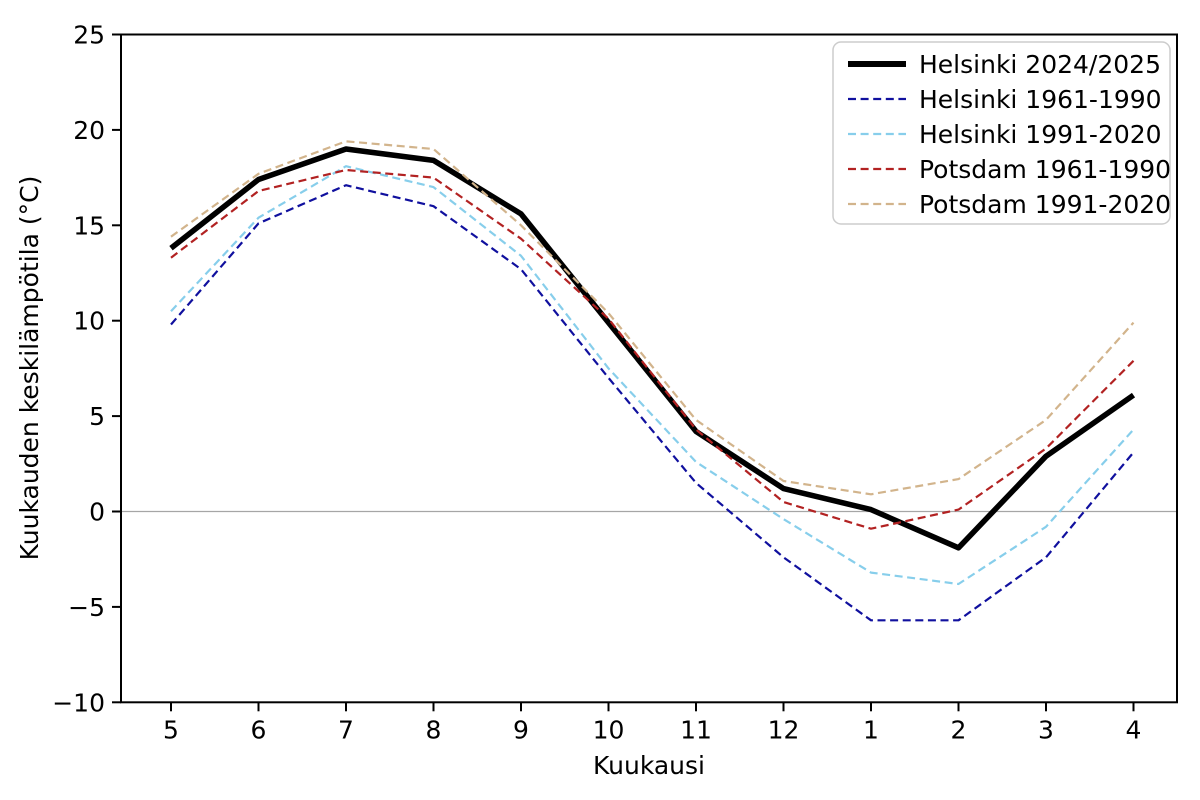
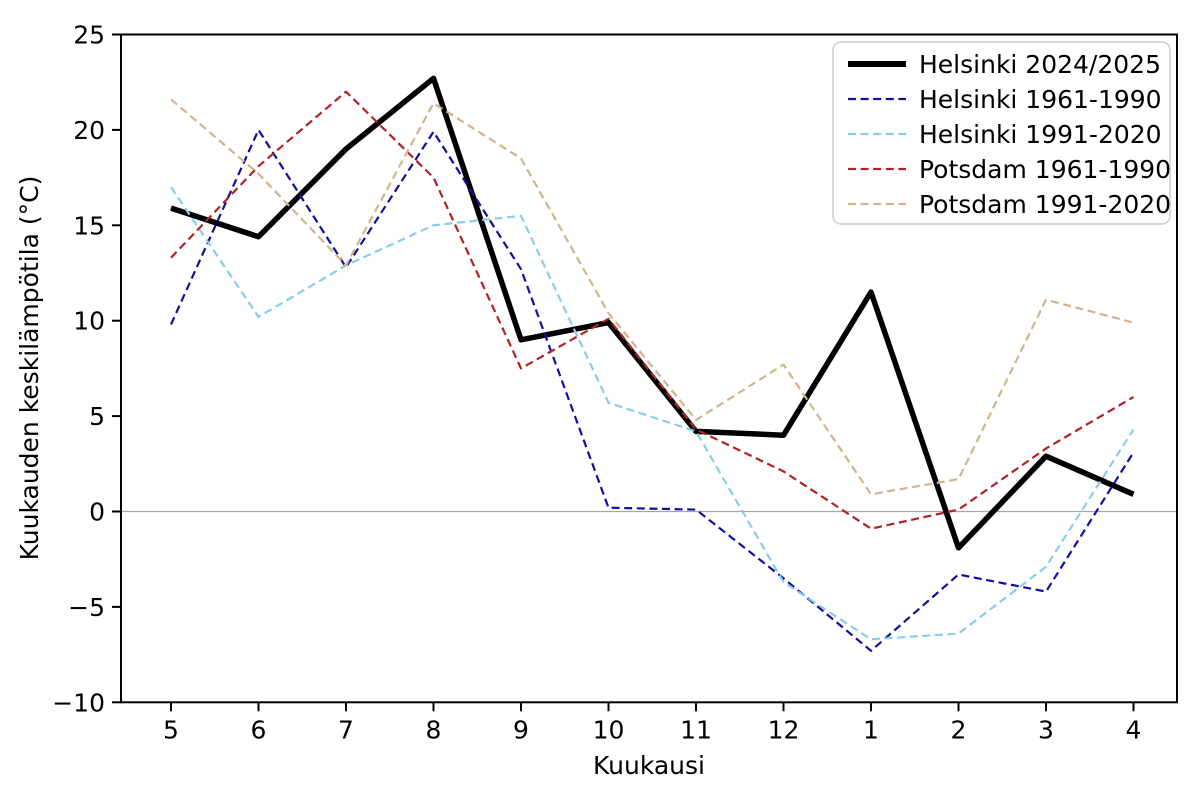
Helsinki 2024/2025/5: 13.8 -> 15.9
Helsinki 1991-2020/5: 10.5 -> 17.0
Potsdam 1991-2020/5: 14.4 -> 21.6
Helsinki 2024/2025/6: 17.4 -> 14.4
Helsinki 1961-1990/6: 15.1 -> 20.0
Helsinki 1991-2020/6: 15.4 -> 10.2
Potsdam 1961-1990/6: 16.8 -> 18.1
Helsinki 1961-1990/7: 17.1 -> 12.8
Helsinki 1991-2020/7: 18.1 -> 12.9
Potsdam 1961-1990/7: 17.9 -> 22.0
Potsdam 1991-2020/7: 19.4 -> 12.9
Helsinki 2024/2025/8: 18.4 -> 22.7
Helsinki 1961-1990/8: 16.0 -> 19.9
Helsinki 1991-2020/8: 17.0 -> 15.0
Potsdam 1991-2020/8: 19.0 -> 21.4
Helsinki 2024/2025/9: 15.6 -> 9.0
Helsinki 1991-2020/9: 13.4 -> 15.5
Potsdam 1961-1990/9: 14.3 -> 7.5
Potsdam 1991-2020/9: 15.0 -> 18.5
Helsinki 1961-1990/10: 7.0 -> 0.2
Helsinki 1991-2020/10: 7.5 -> 5.7
Helsinki 1961-1990/11: 1.5 -> 0.1
Helsinki 1991-2020/11: 2.6 -> 4.2
Helsinki 2024/2025/12: 1.2 -> 4.0
Helsinki 1961-1990/12: -2.4 -> -3.5
Helsinki 1991-2020/12: -0.4 -> -3.7
Potsdam 1961-1990/12: 0.5 -> 2.1
Potsdam 1991-2020/12: 1.6 -> 7.7
Helsinki 2024/2025/1: 0.1 -> 11.5
Helsinki 1961-1990/1: -5.7 -> -7.3
Helsinki 1991-2020/1: -3.2 -> -6.7
Helsinki 1961-1990/2: -5.7 -> -3.3
Helsinki 1991-2020/2: -3.8 -> -6.4
Helsinki 1961-1990/3: -2.4 -> -4.2
Helsinki 1991-2020/3: -0.8 -> -2.9
Potsdam 1991-2020/3: 4.8 -> 11.1
Helsinki 2024/2025/4: 6.1 -> 0.9
Potsdam 1961-1990/4: 7.9 -> 6.0
